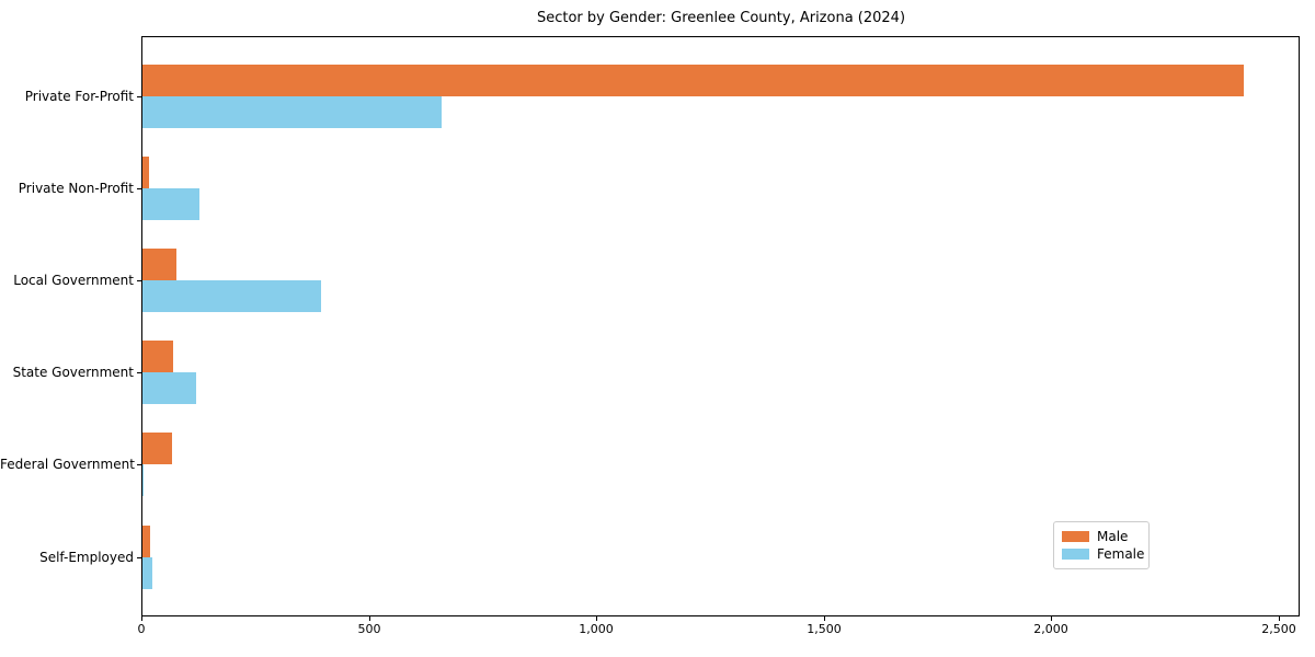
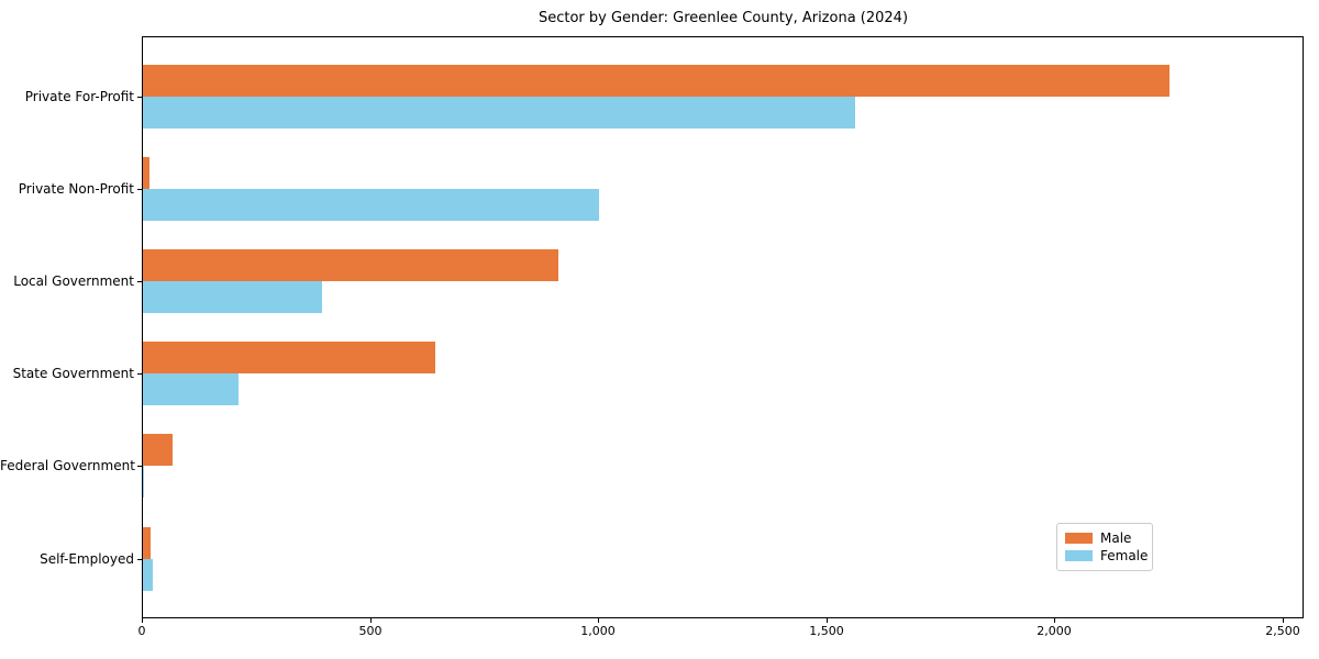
Male/Private For-Profit: 2420 -> 2250
Female/Private For-Profit: 660 -> 1560
Female/Private Non-Profit: 120 -> 1000
Male/Local Government: 70 -> 910
Male/State Government: 70 -> 640
Female/State Government: 120 -> 210
